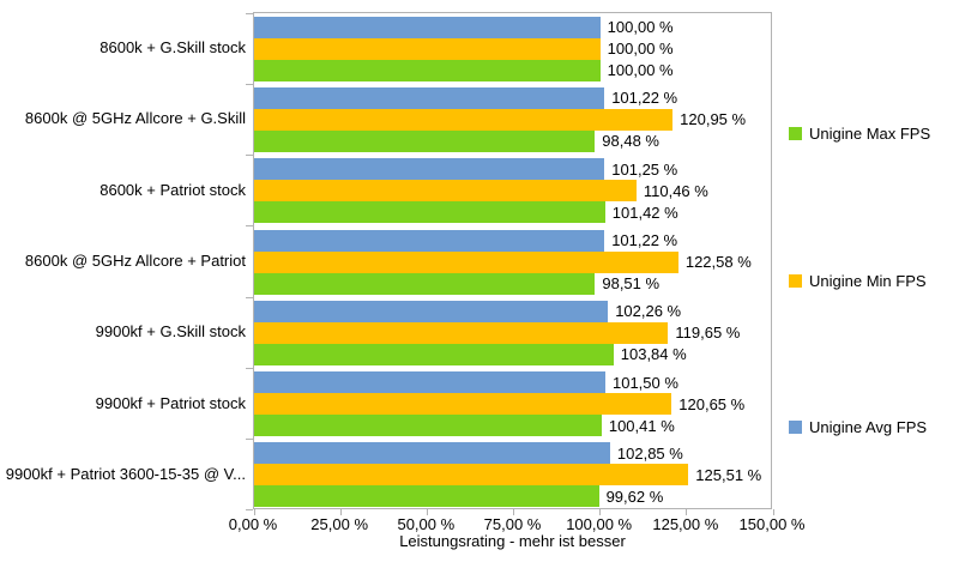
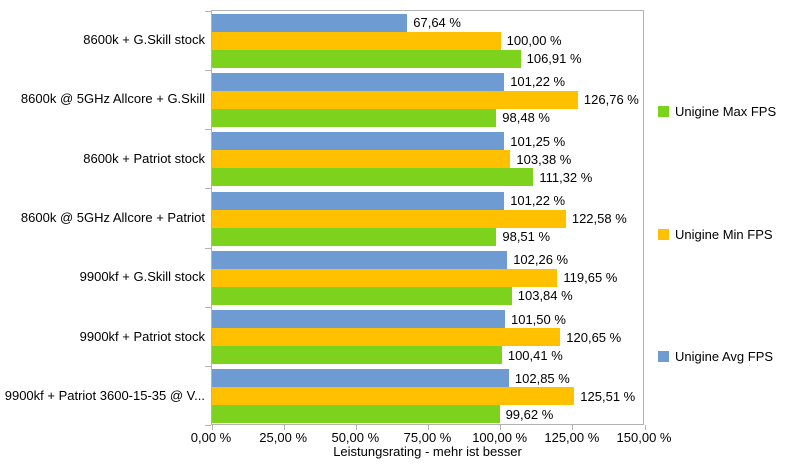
Unigine Max FPS/8600k + G.Skill stock: 100,00 -> 106,91
Unigine Avg FPS/8600k + G.Skill stock: 100,00 -> 67,64
Unigine Min FPS/8600k @ 5GHz Allcore + G.Skill: 120,95 -> 126,76
Unigine Max FPS/8600k + Patriot stock: 101,42 -> 111,32
Unigine Min FPS/8600k + Patriot stock: 110,46 -> 103,38
